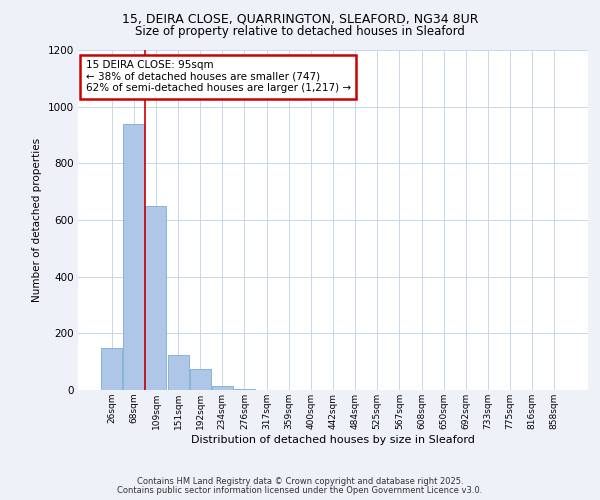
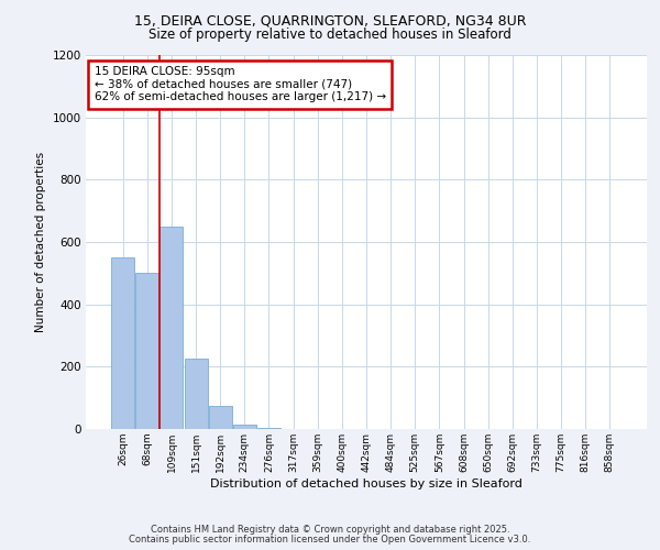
26sqm: 150 -> 550
68sqm: 940 -> 500
151sqm: 125 -> 225
